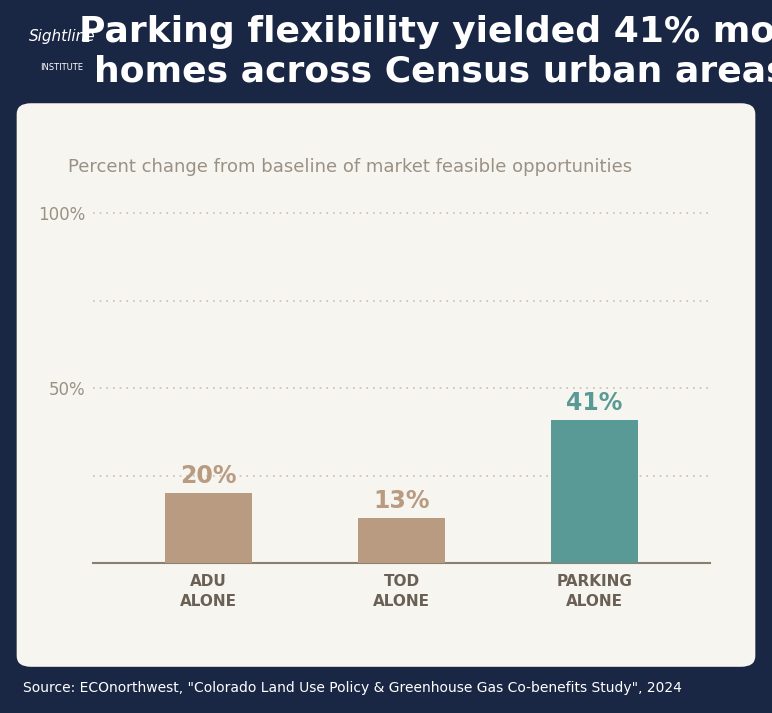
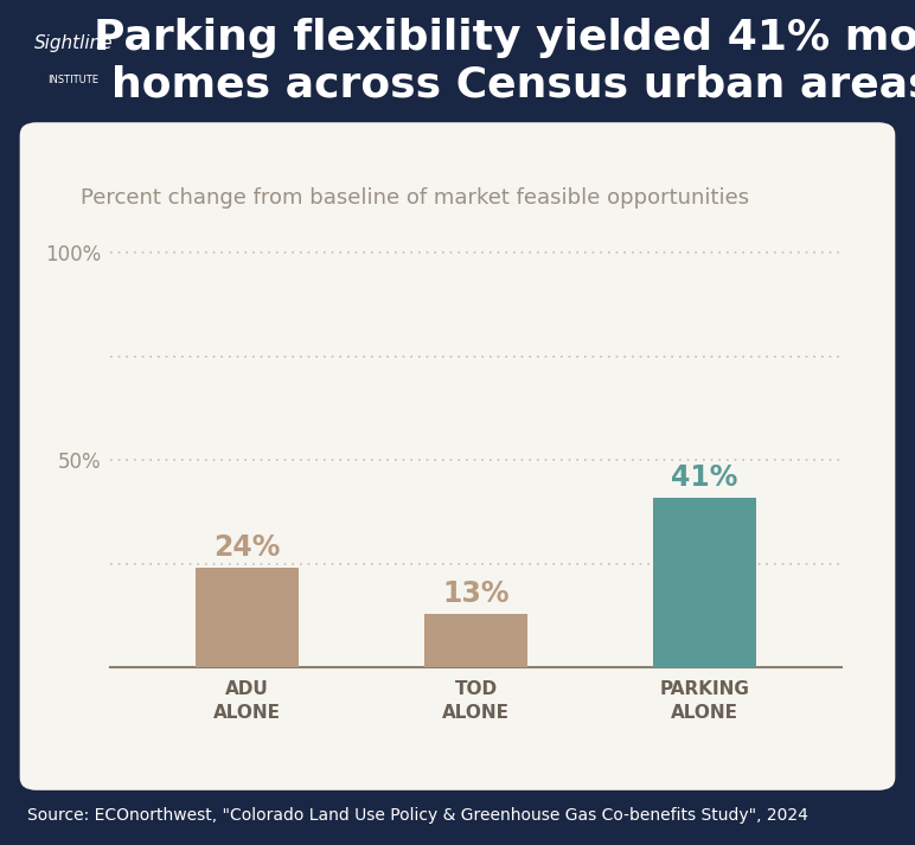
ADU ALONE: 20% -> 24%
